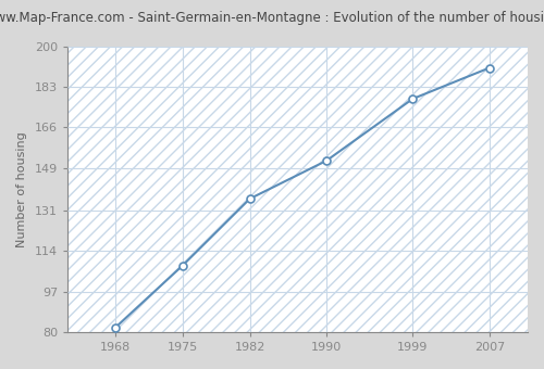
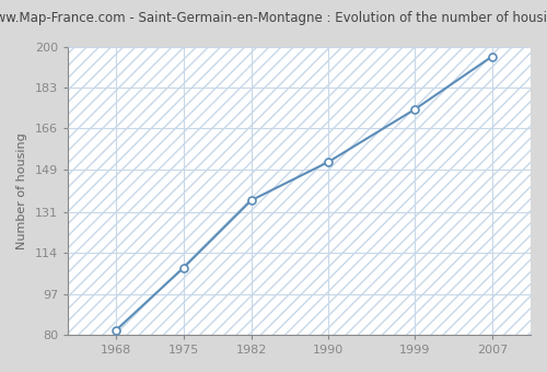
1999: 178 -> 174
2007: 191 -> 196
